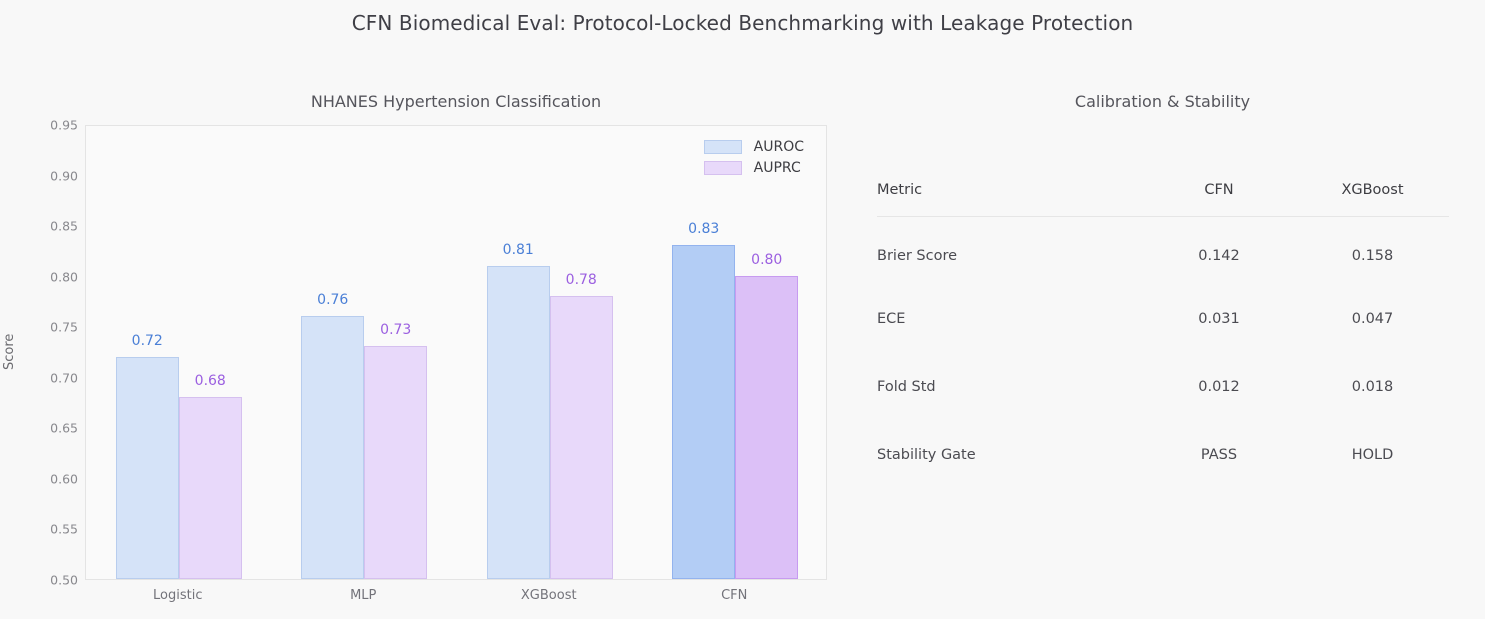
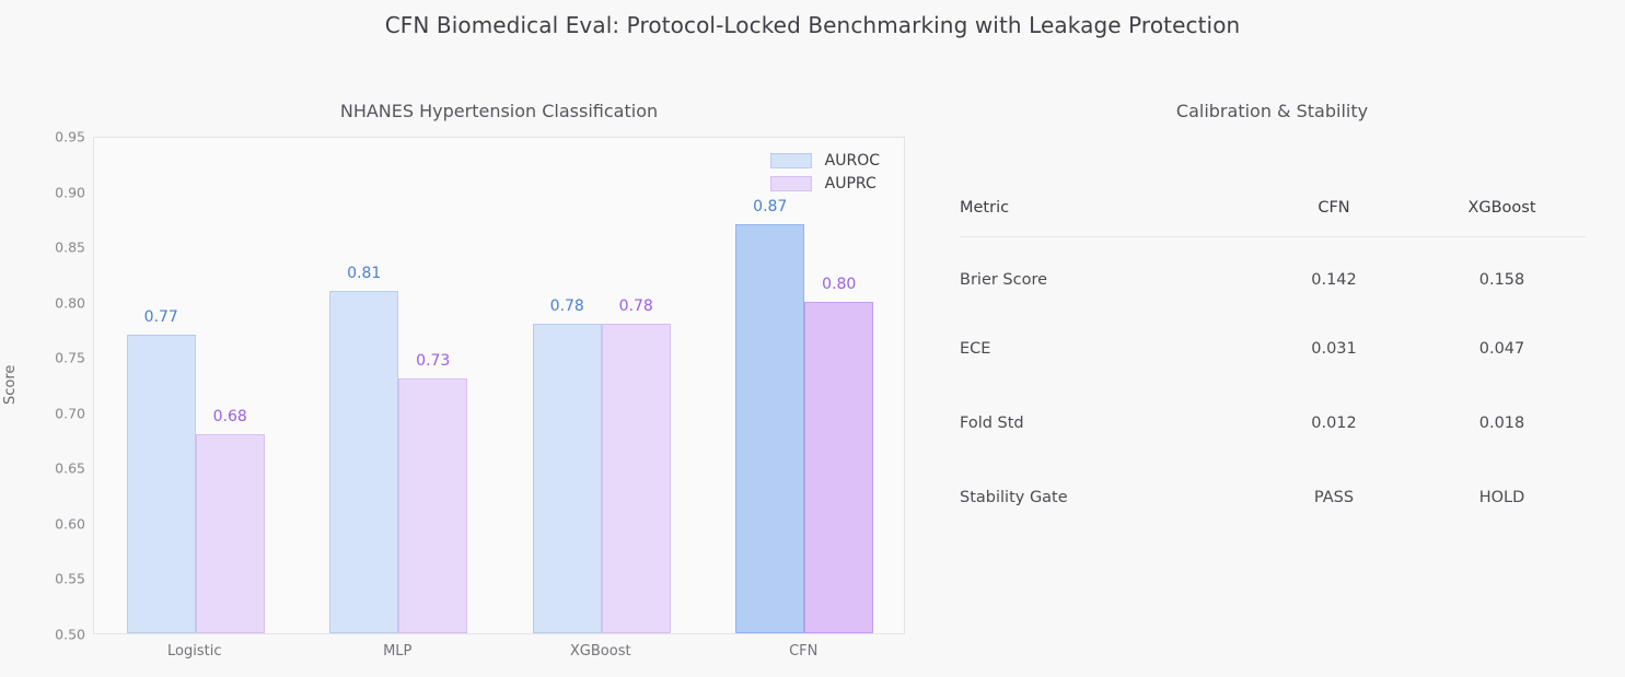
NHANES Hypertension Classification/AUROC/Logistic: 0.72 -> 0.77
NHANES Hypertension Classification/AUROC/MLP: 0.76 -> 0.81
NHANES Hypertension Classification/AUROC/XGBoost: 0.81 -> 0.78
NHANES Hypertension Classification/AUROC/CFN: 0.83 -> 0.87
